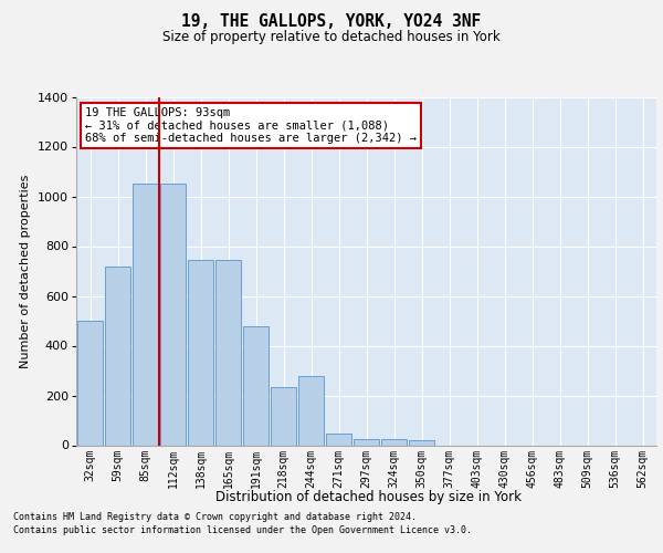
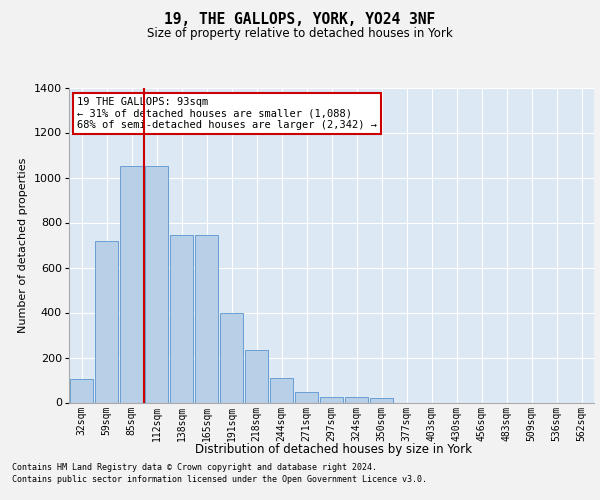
32sqm: 500 -> 105
191sqm: 480 -> 400
244sqm: 280 -> 110
